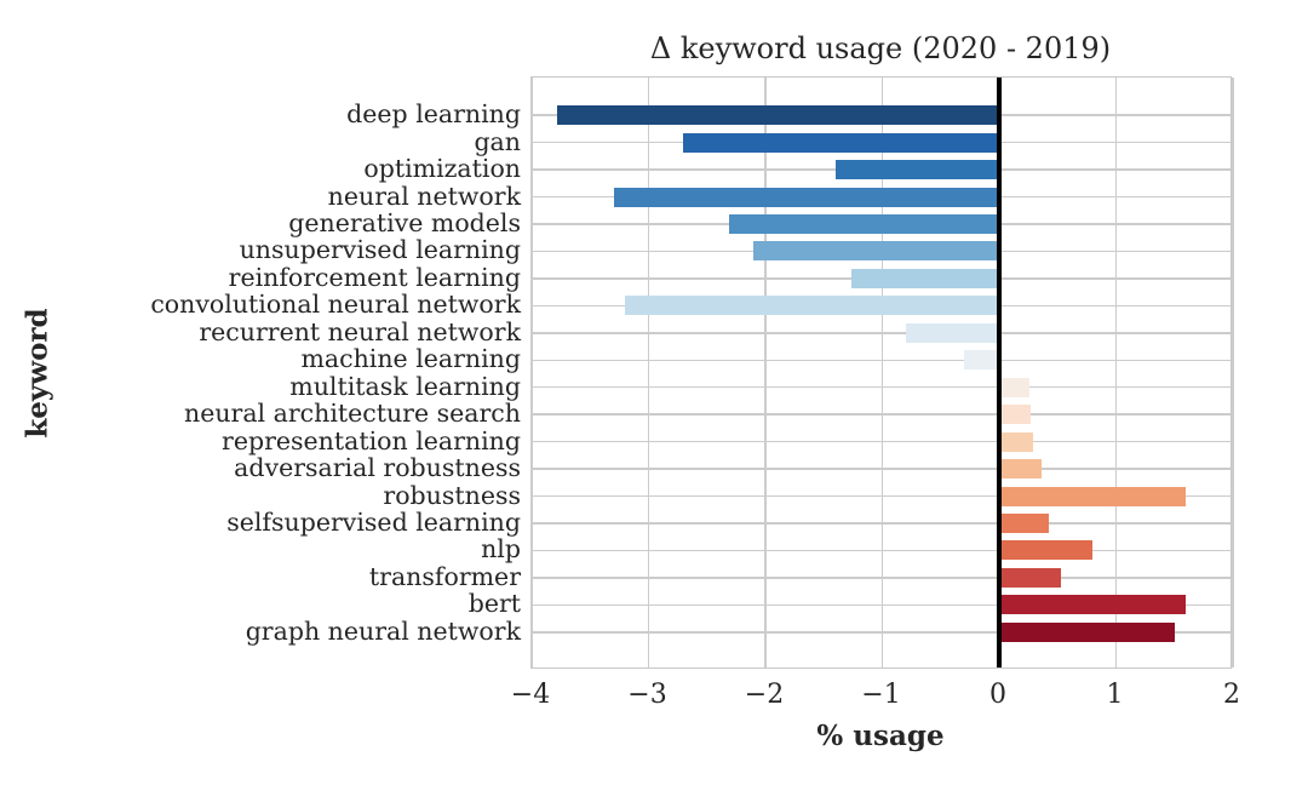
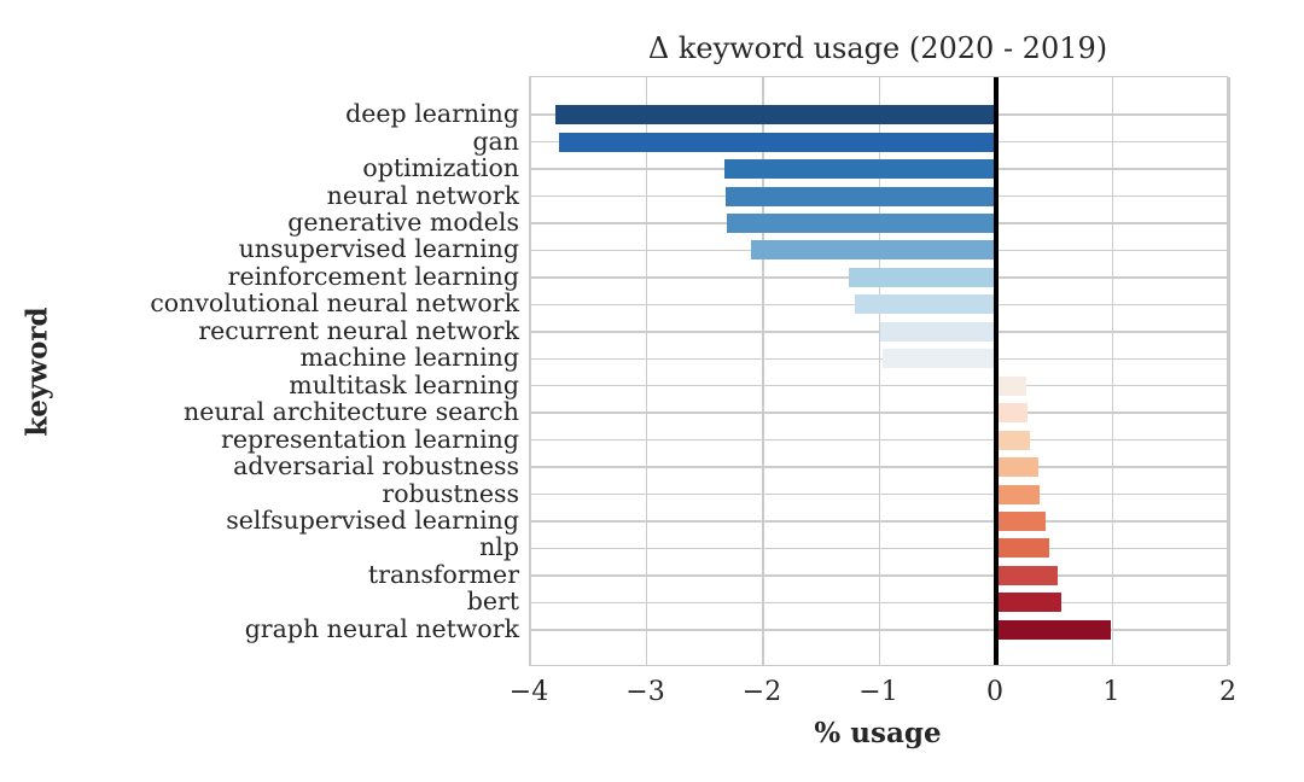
gan: -2.7 -> -3.8
optimization: -1.4 -> -2.3
neural network: -3.3 -> -2.3
convolutional neural network: -3.2 -> -1.2
recurrent neural network: -0.8 -> -1.0
machine learning: -0.3 -> -1.0
robustness: 1.6 -> 0.4
nlp: 0.8 -> 0.5
bert: 1.6 -> 0.6
graph neural network: 1.5 -> 1.0
